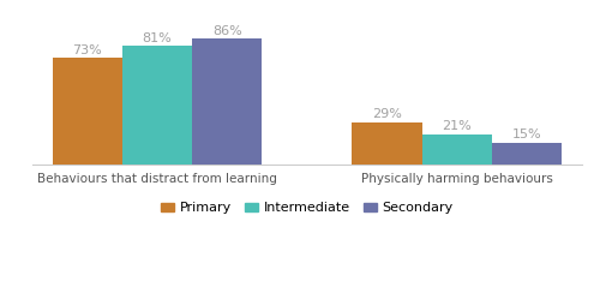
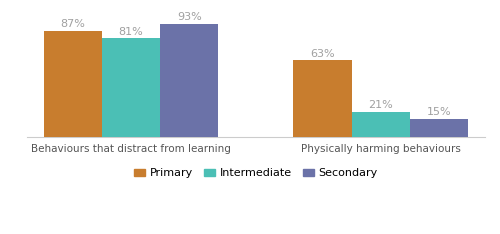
Primary/Behaviours that distract from learning: 73% -> 87%
Secondary/Behaviours that distract from learning: 86% -> 93%
Primary/Physically harming behaviours: 29% -> 63%
